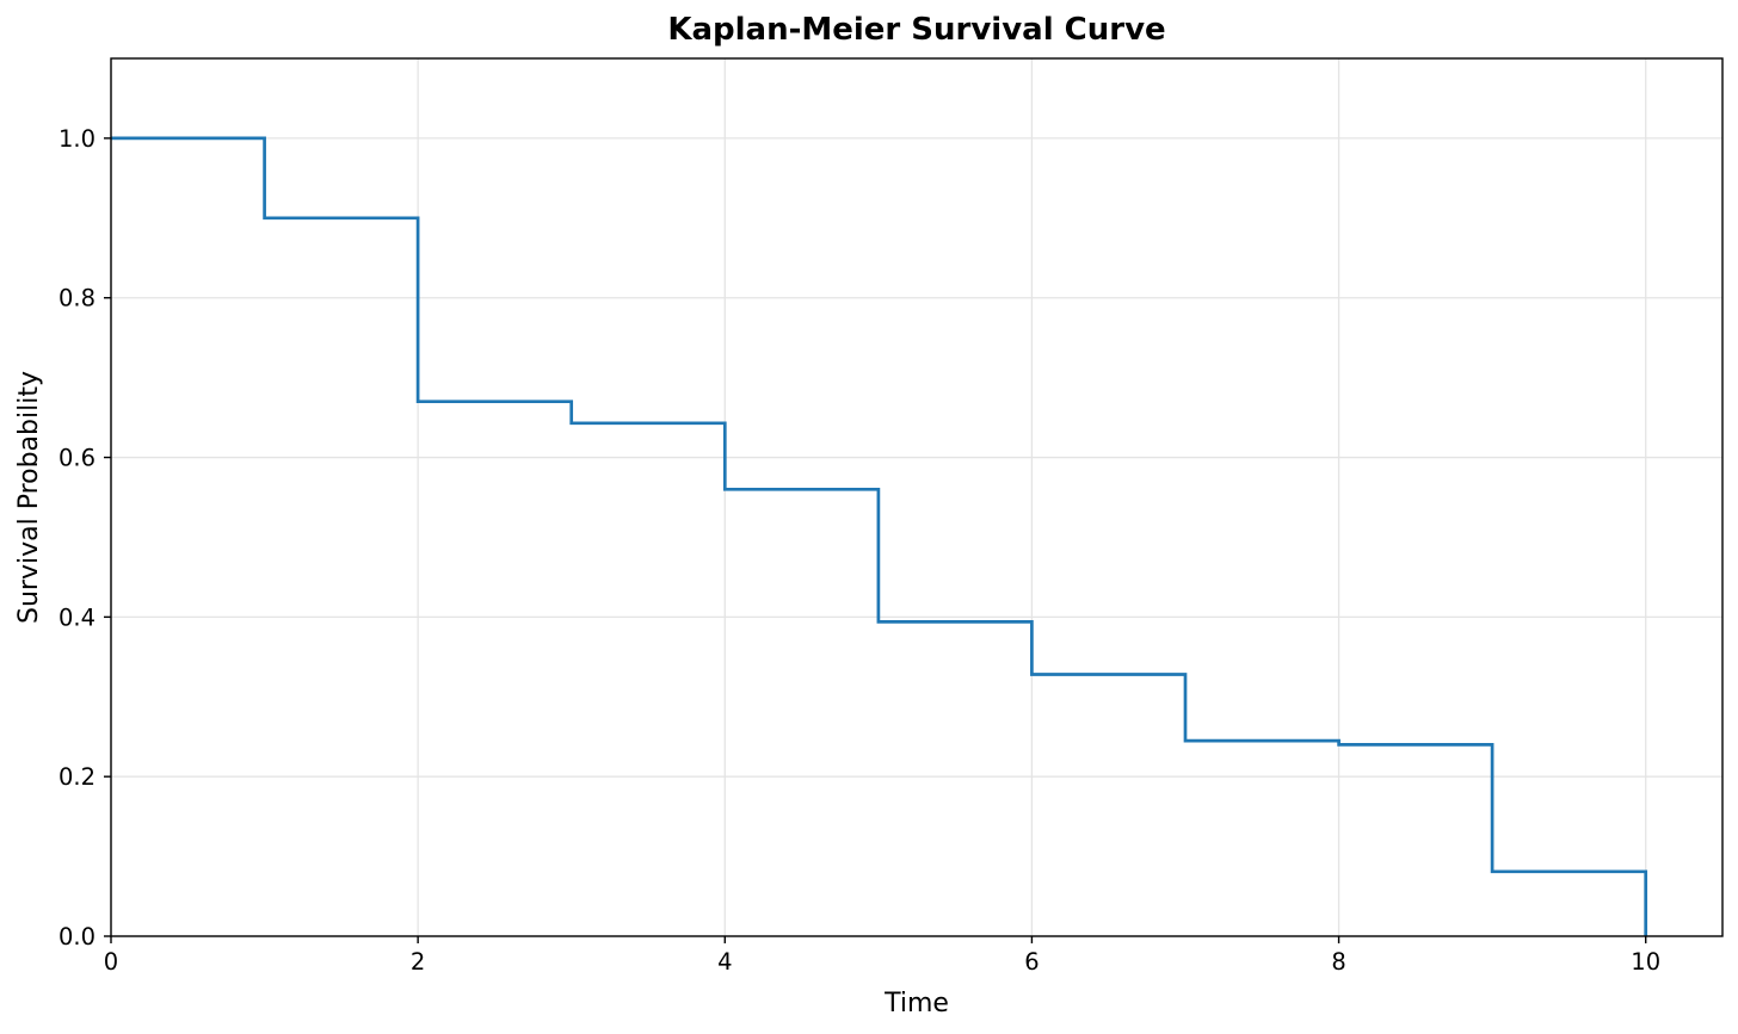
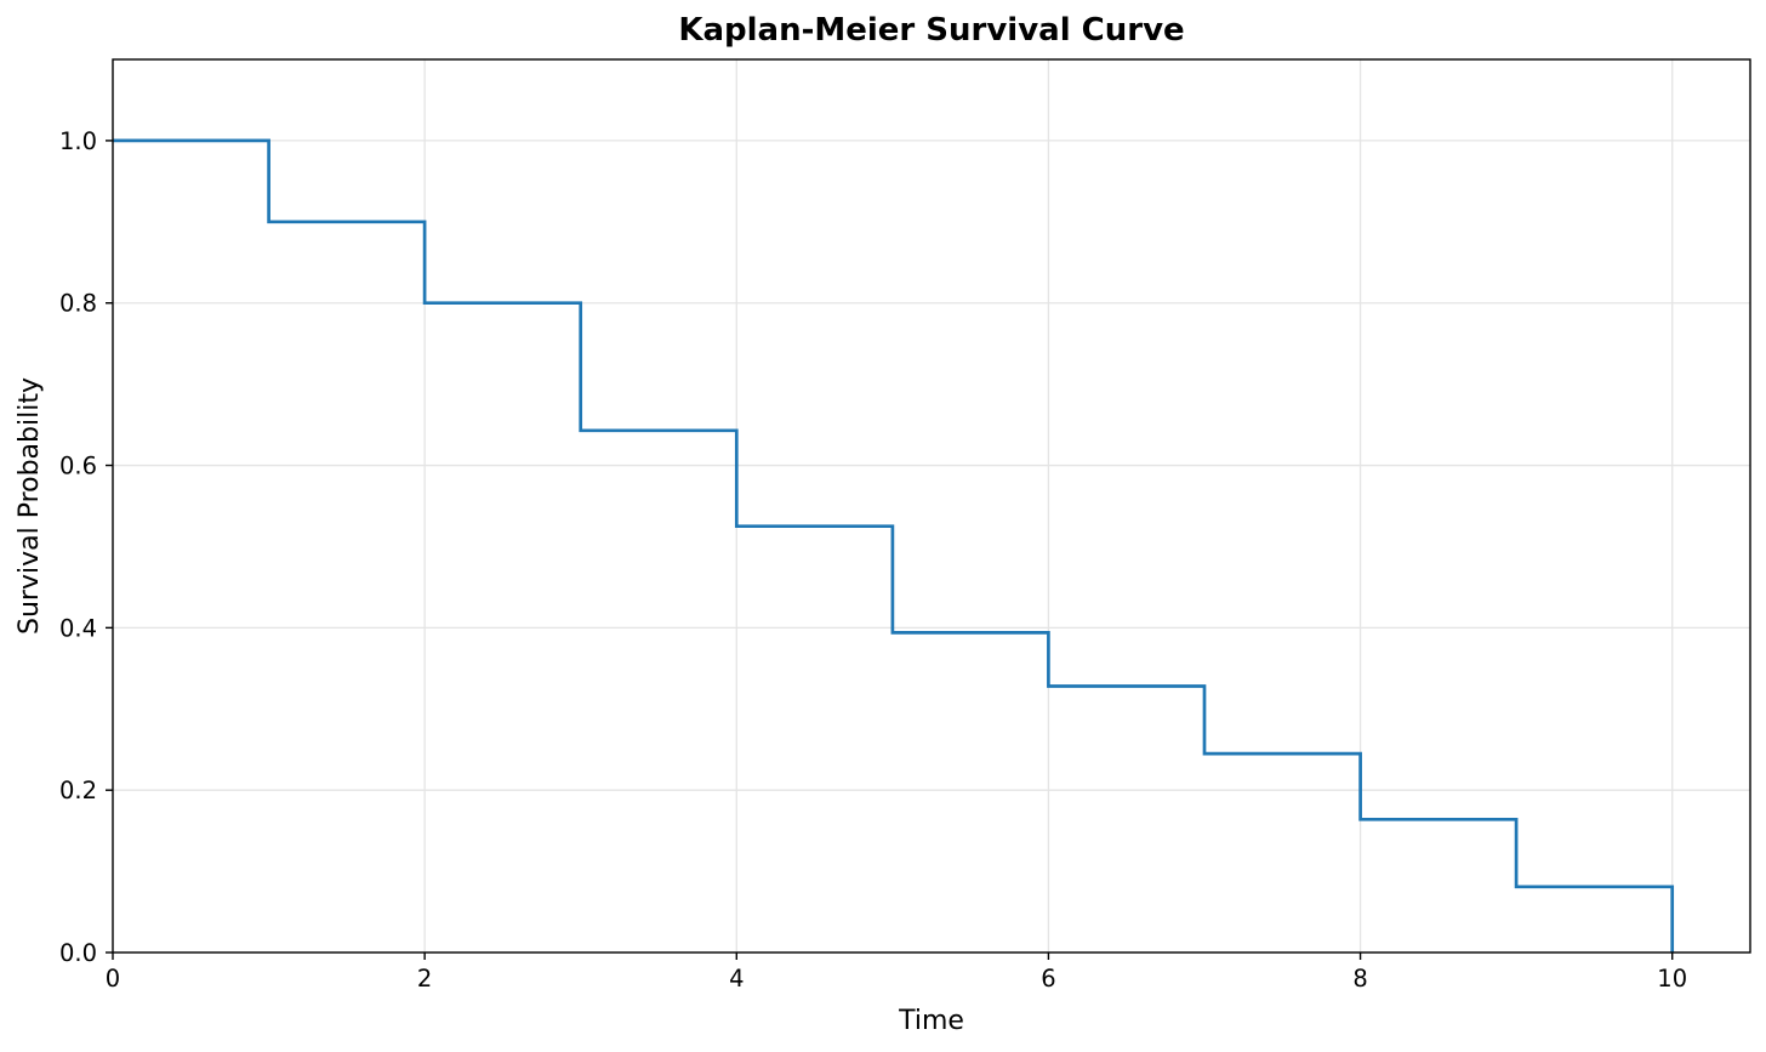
2: 0.67 -> 0.80
4: 0.56 -> 0.53
8: 0.24 -> 0.16
